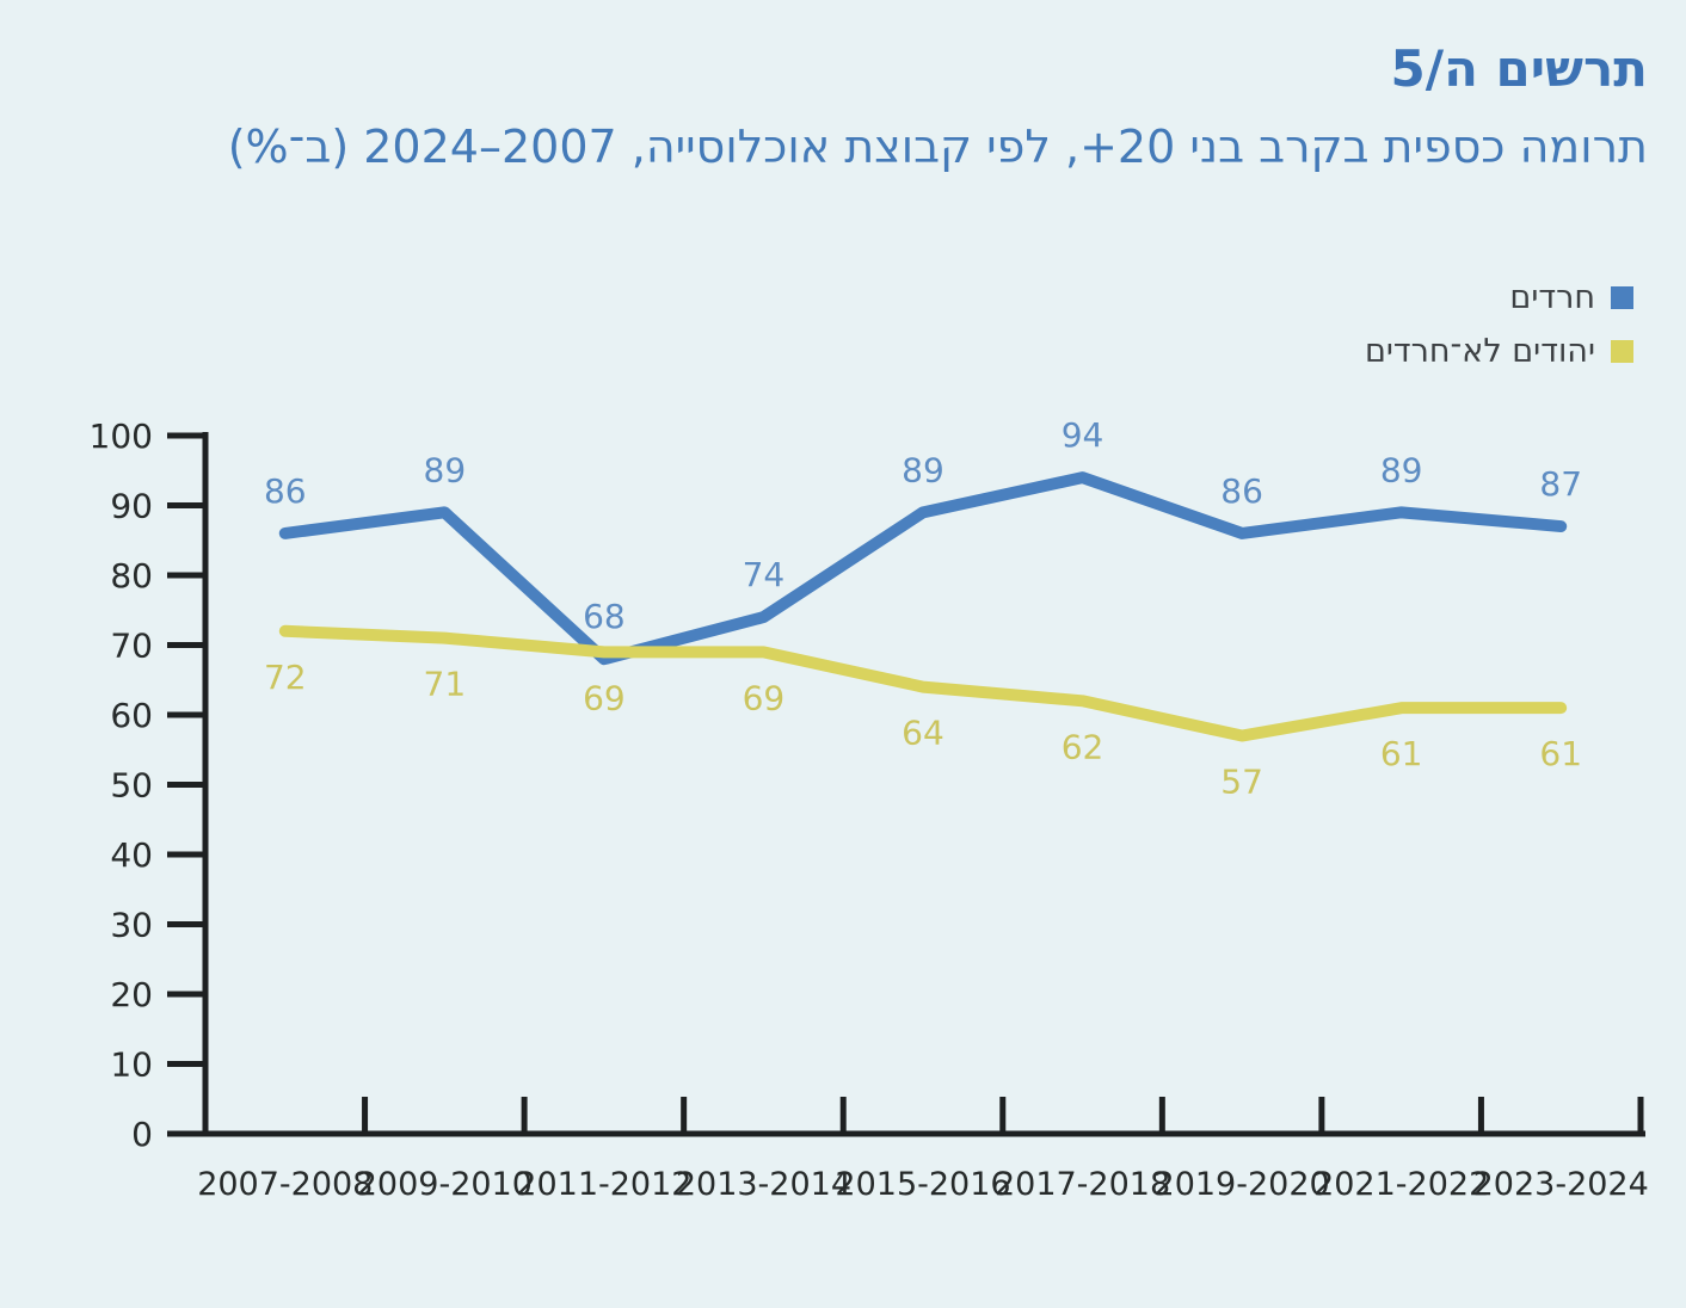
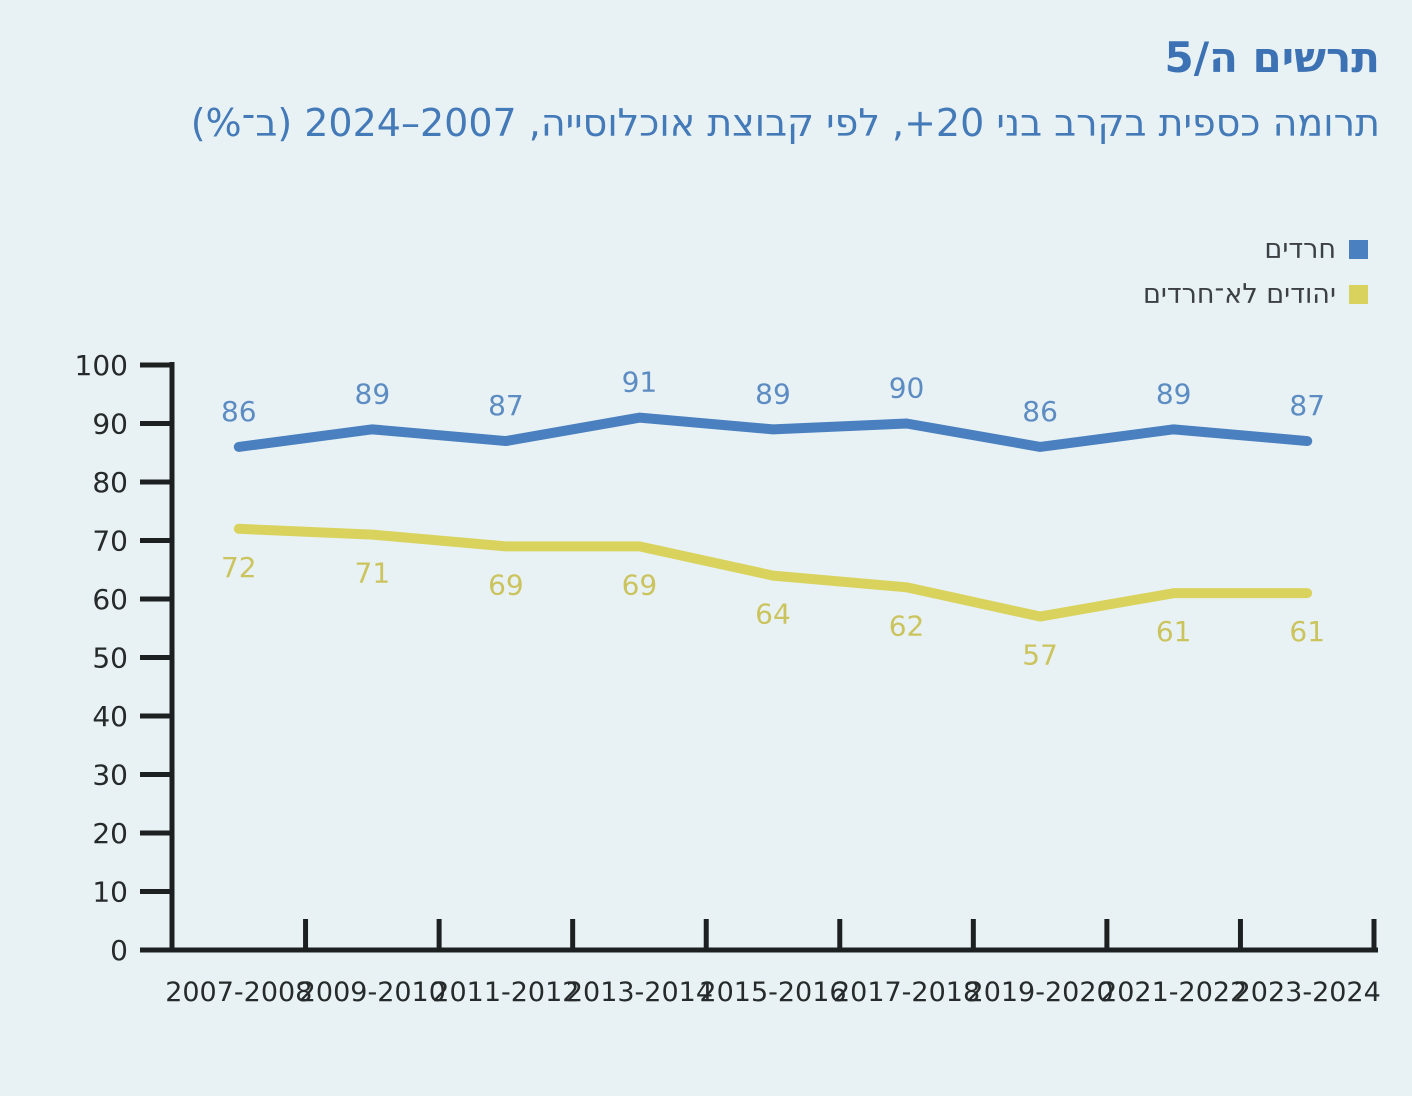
חרדים/2011-2012: 68 -> 87
חרדים/2013-2014: 74 -> 91
חרדים/2017-2018: 94 -> 90
